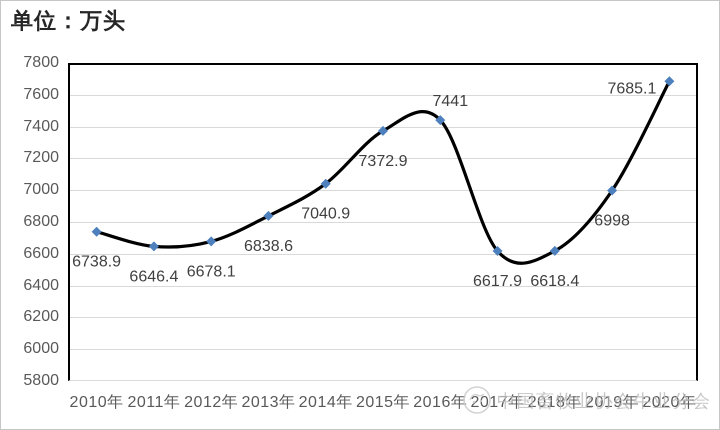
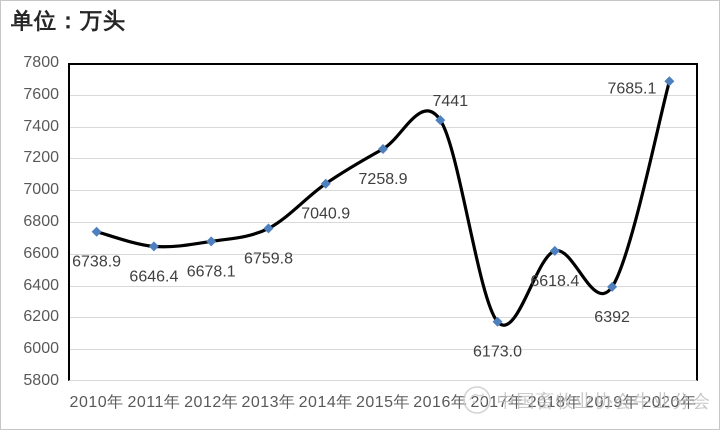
2013年: 6838.6 -> 6759.8
2015年: 7372.9 -> 7258.9
2017年: 6617.9 -> 6173.0
2019年: 6998 -> 6392
